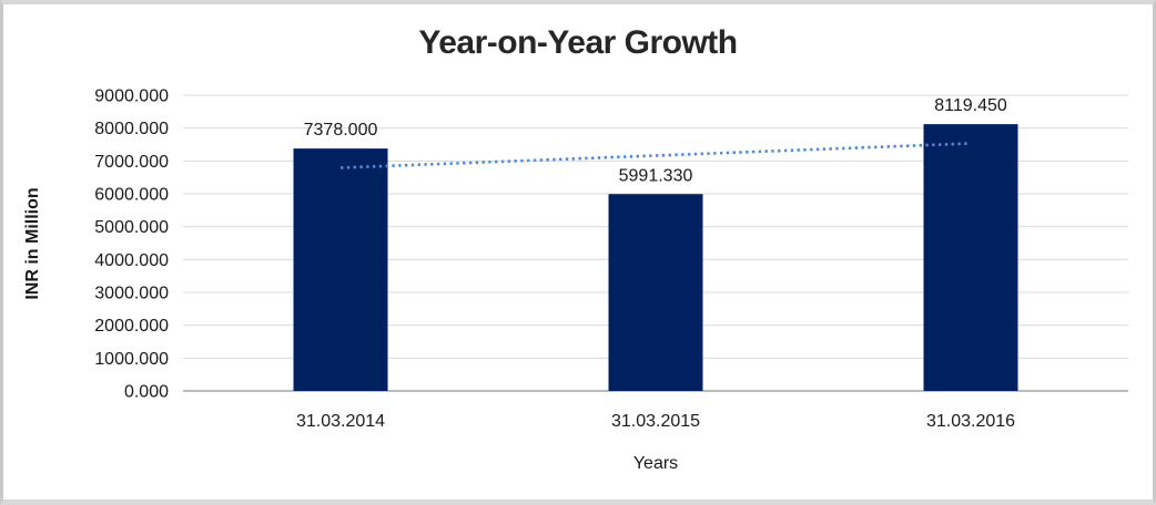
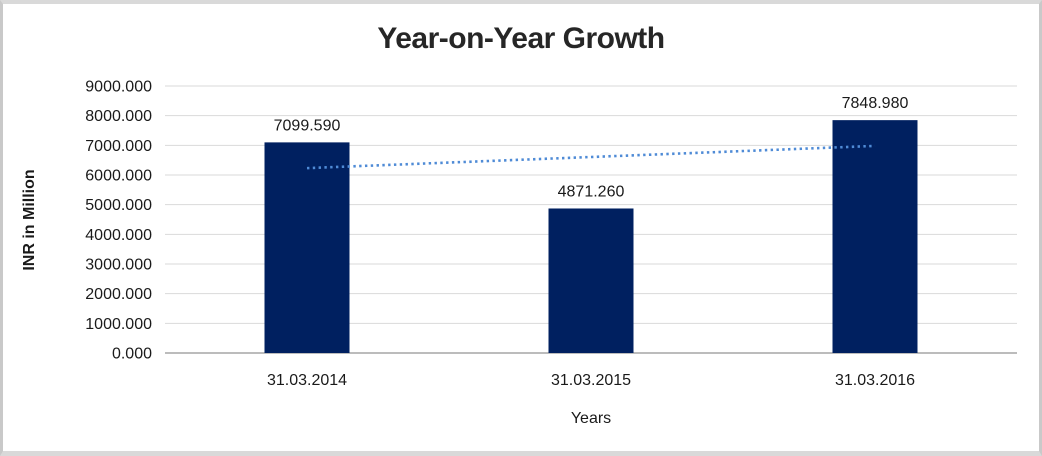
31.03.2014: 7378.000 -> 7099.590
31.03.2015: 5991.330 -> 4871.260
31.03.2016: 8119.450 -> 7848.980
